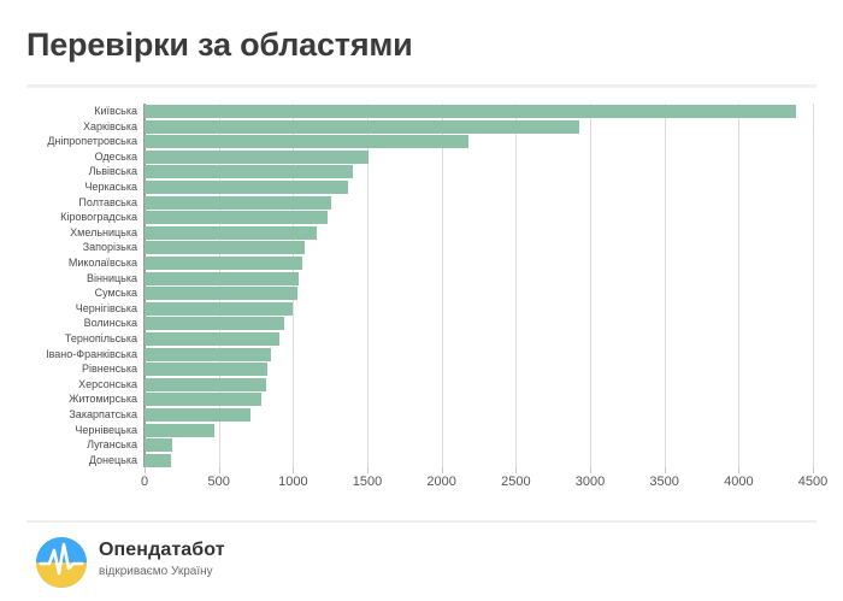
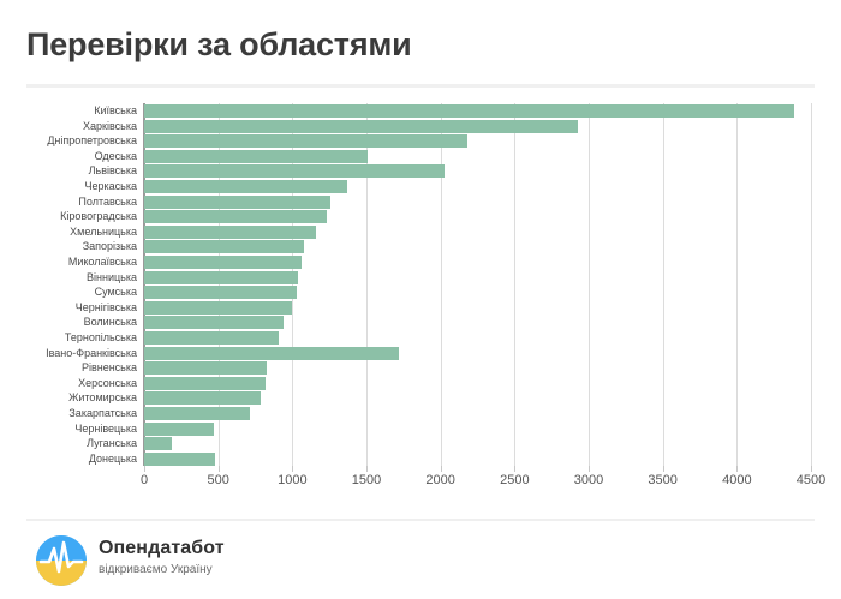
Львівська: 1400 -> 2030
Івано-Франківська: 850 -> 1720
Донецька: 180 -> 480
